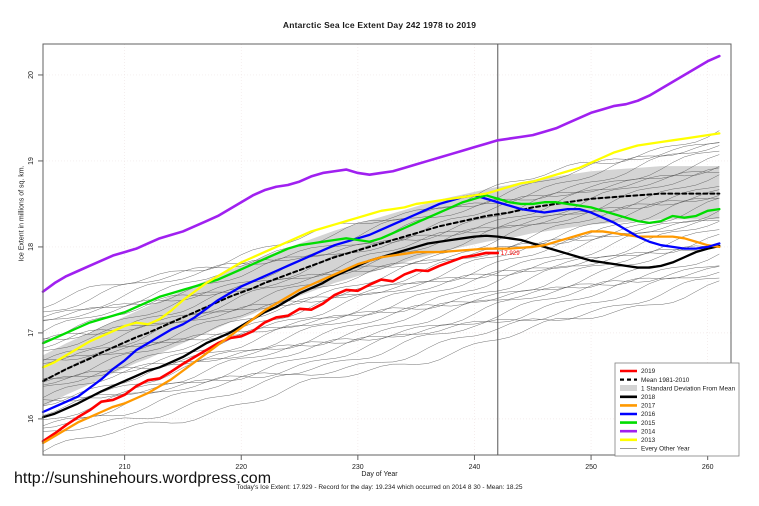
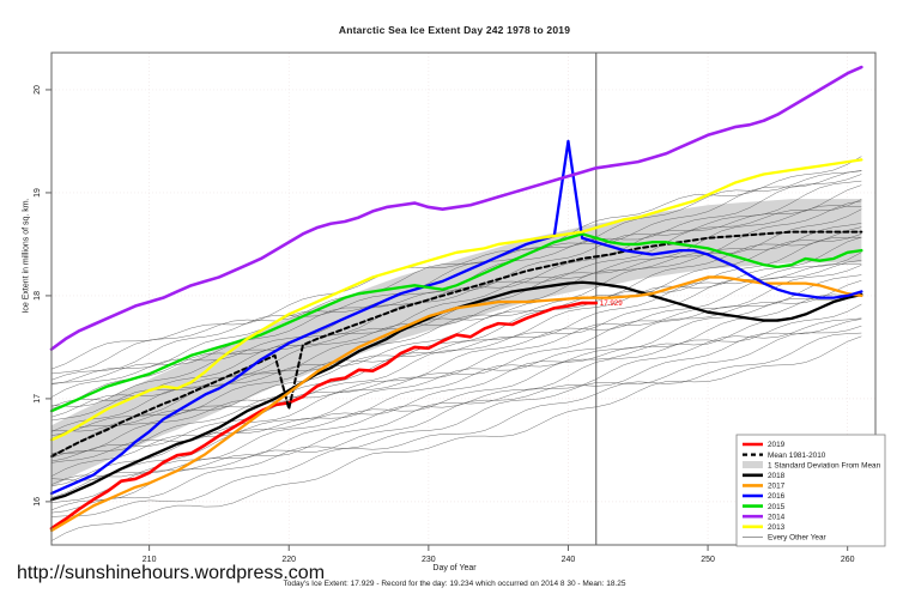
Mean 1981-2010/220: 17.5 -> 16.9
2016/240: 18.6 -> 19.5
